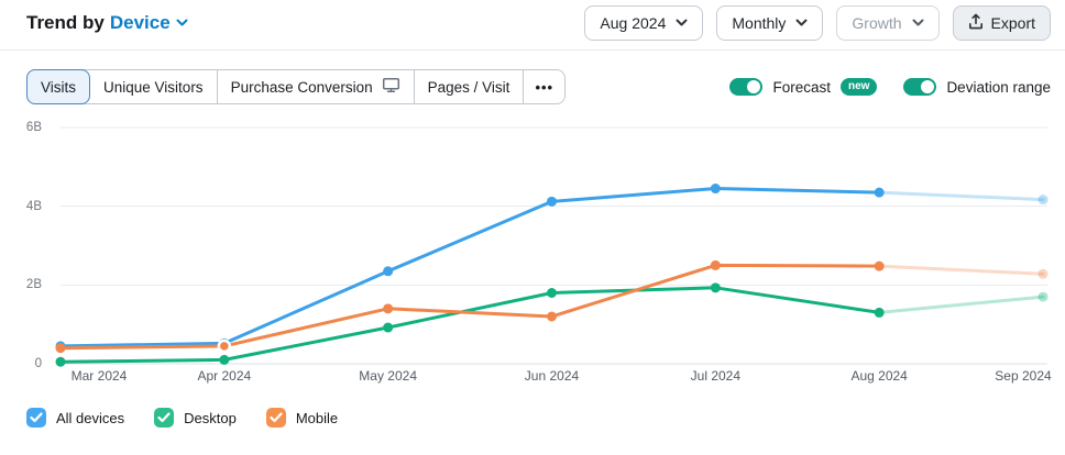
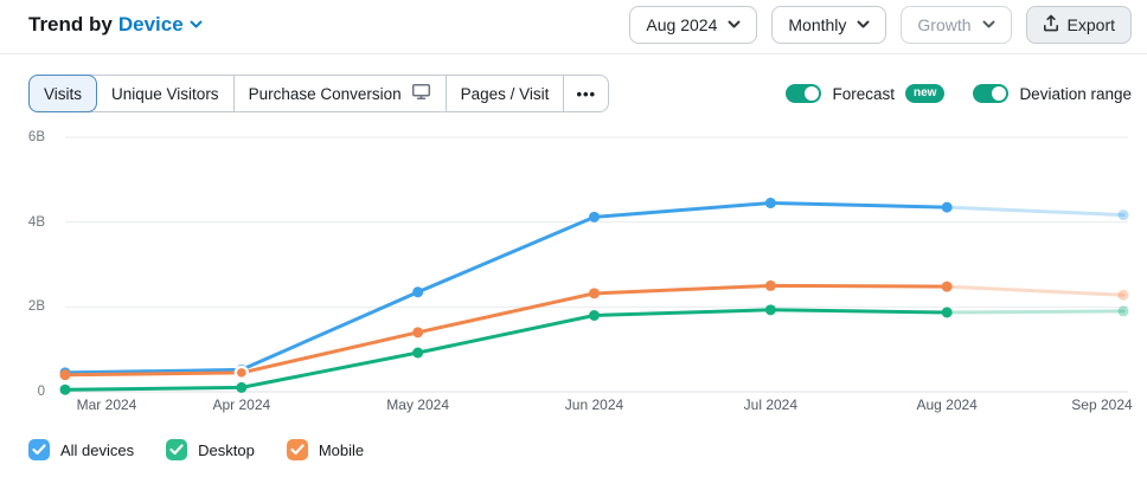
Mobile/Jun 2024: 1.2B -> 2.3B
Desktop/Aug 2024: 1.3B -> 1.9B
Desktop/Sep 2024: 1.7B -> 1.9B
